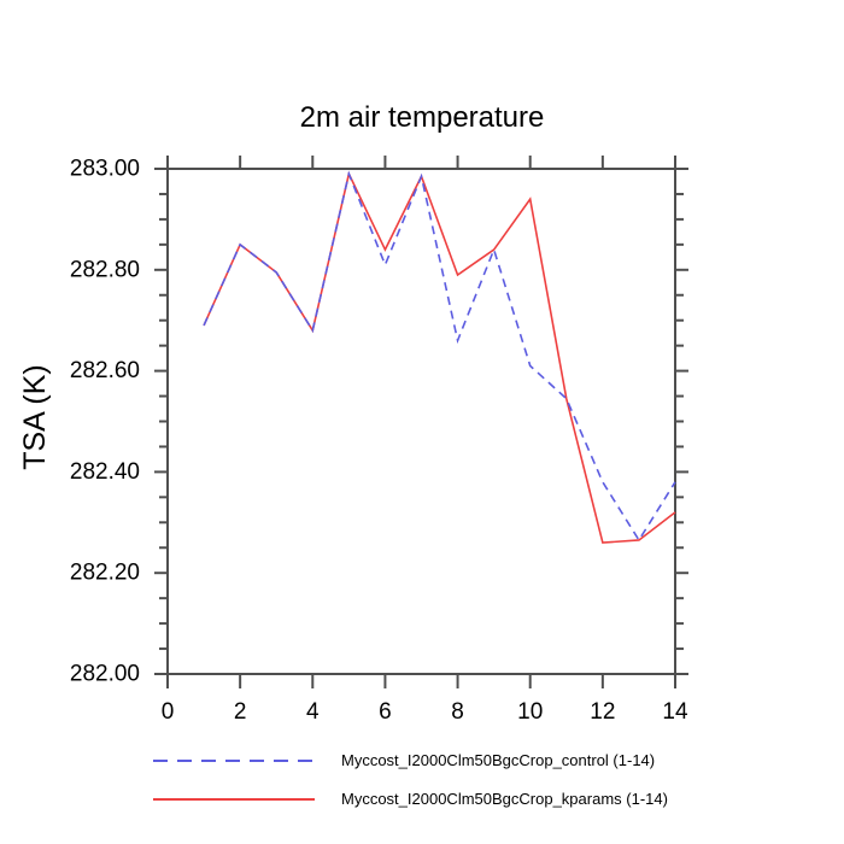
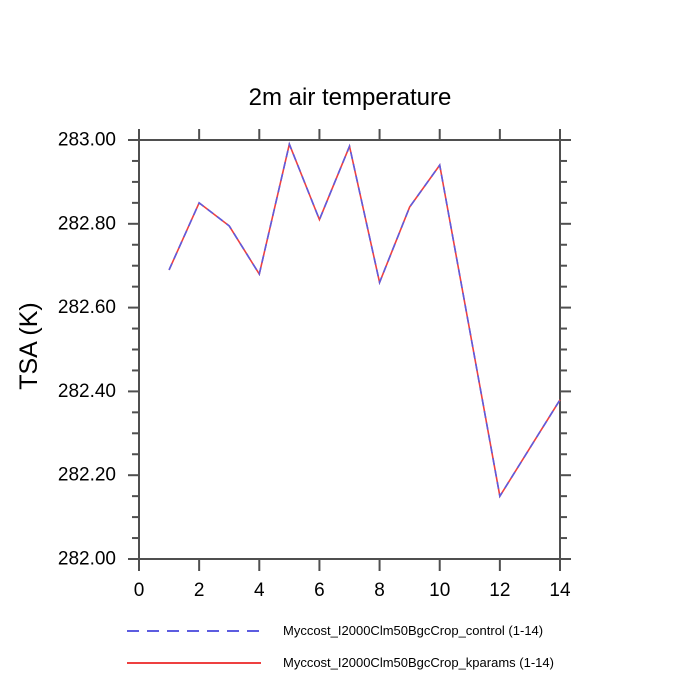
Myccost_I2000Clm50BgcCrop_kparams (1-14)/6: 282.84 -> 282.81
Myccost_I2000Clm50BgcCrop_kparams (1-14)/8: 282.79 -> 282.66
Myccost_I2000Clm50BgcCrop_control (1-14)/10: 282.61 -> 282.94
Myccost_I2000Clm50BgcCrop_control (1-14)/12: 282.38 -> 282.15
Myccost_I2000Clm50BgcCrop_kparams (1-14)/12: 282.26 -> 282.15
Myccost_I2000Clm50BgcCrop_kparams (1-14)/14: 282.32 -> 282.38
